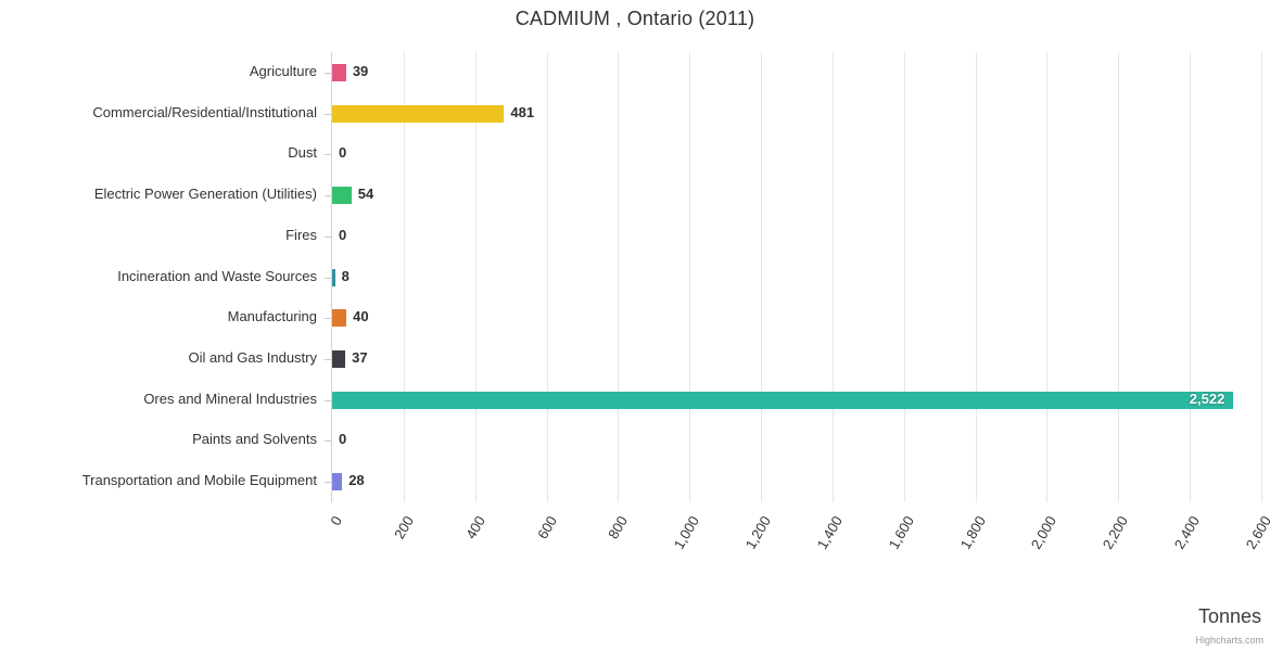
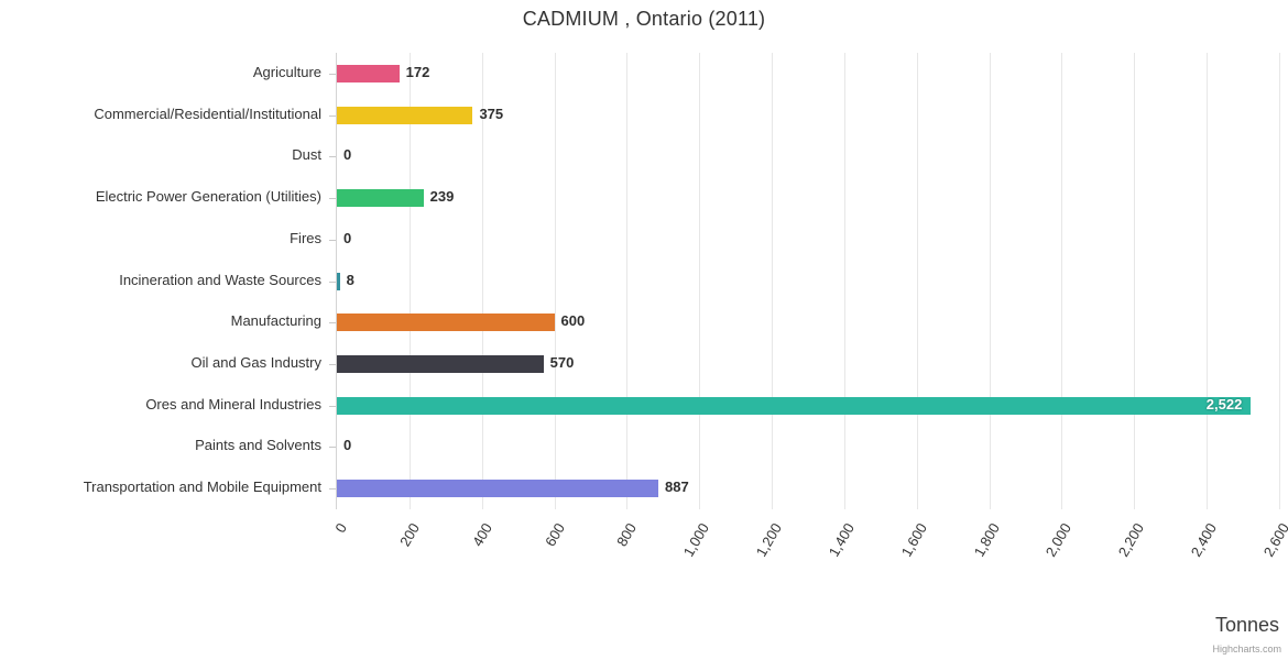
Agriculture: 39 -> 172
Commercial/Residential/Institutional: 481 -> 375
Electric Power Generation (Utilities): 54 -> 239
Manufacturing: 40 -> 600
Oil and Gas Industry: 37 -> 570
Transportation and Mobile Equipment: 28 -> 887
